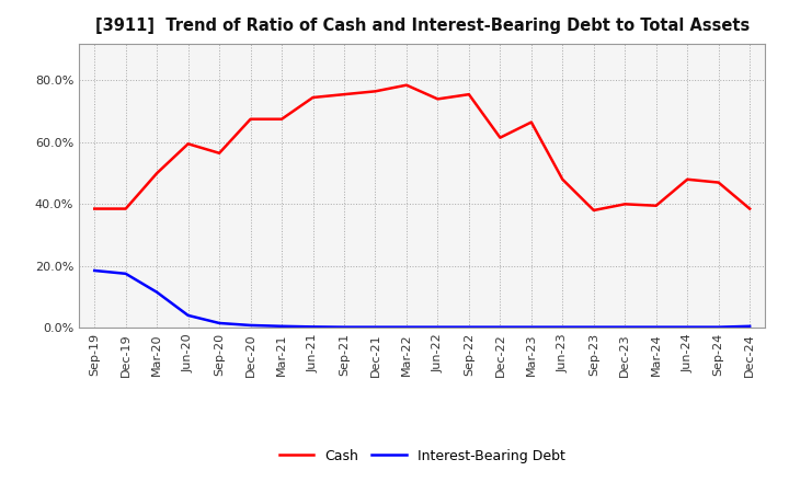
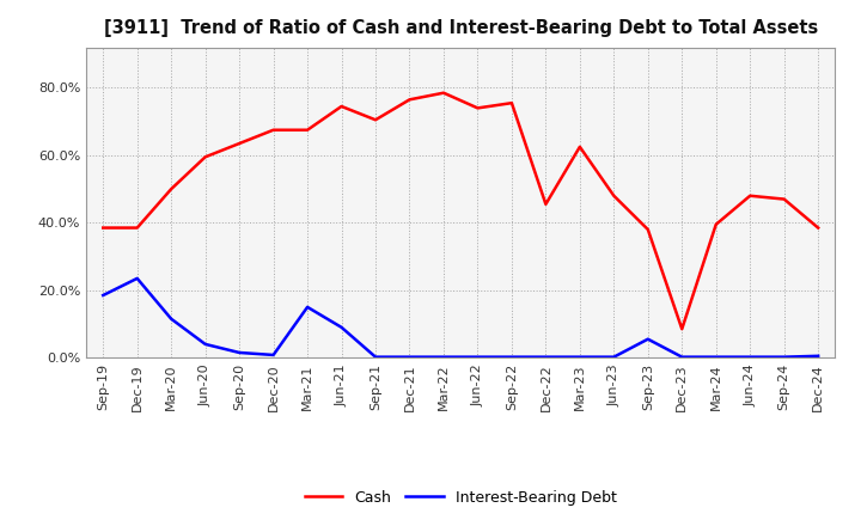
Interest-Bearing Debt/Dec-19: 17.5% -> 23.5%
Cash/Sep-20: 56.5% -> 63.5%
Interest-Bearing Debt/Mar-21: 0.5% -> 15.0%
Interest-Bearing Debt/Jun-21: 0.3% -> 9.0%
Cash/Sep-21: 75.5% -> 70.5%
Cash/Dec-22: 61.5% -> 45.5%
Cash/Mar-23: 66.5% -> 62.5%
Interest-Bearing Debt/Sep-23: 0.2% -> 5.5%
Cash/Dec-23: 40.0% -> 8.5%
